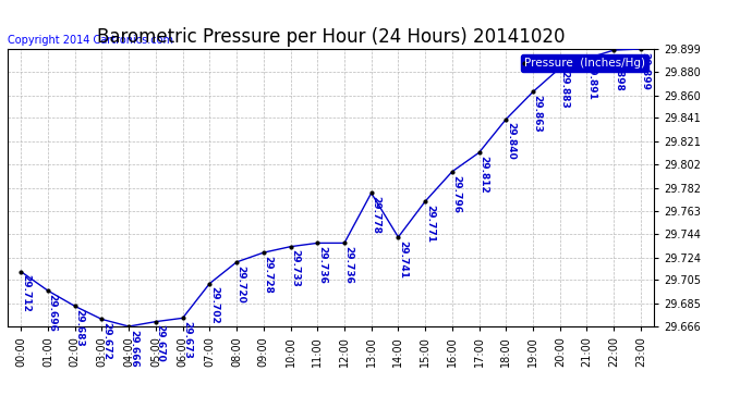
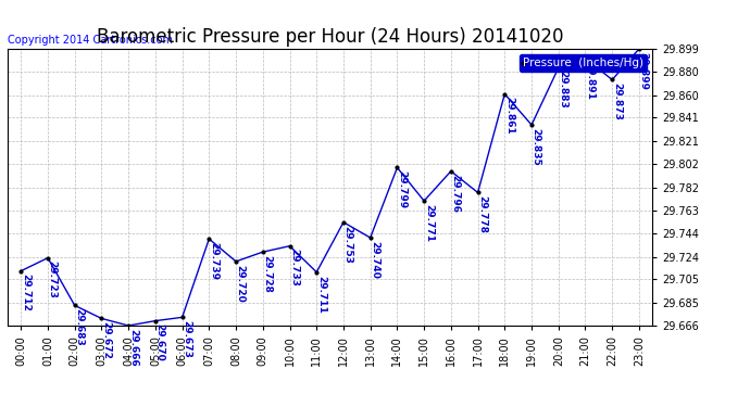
01:00: 29.696 -> 29.723
07:00: 29.702 -> 29.739
11:00: 29.736 -> 29.711
12:00: 29.736 -> 29.753
13:00: 29.778 -> 29.740
14:00: 29.741 -> 29.799
17:00: 29.812 -> 29.778
18:00: 29.840 -> 29.861
19:00: 29.863 -> 29.835
22:00: 29.898 -> 29.873
